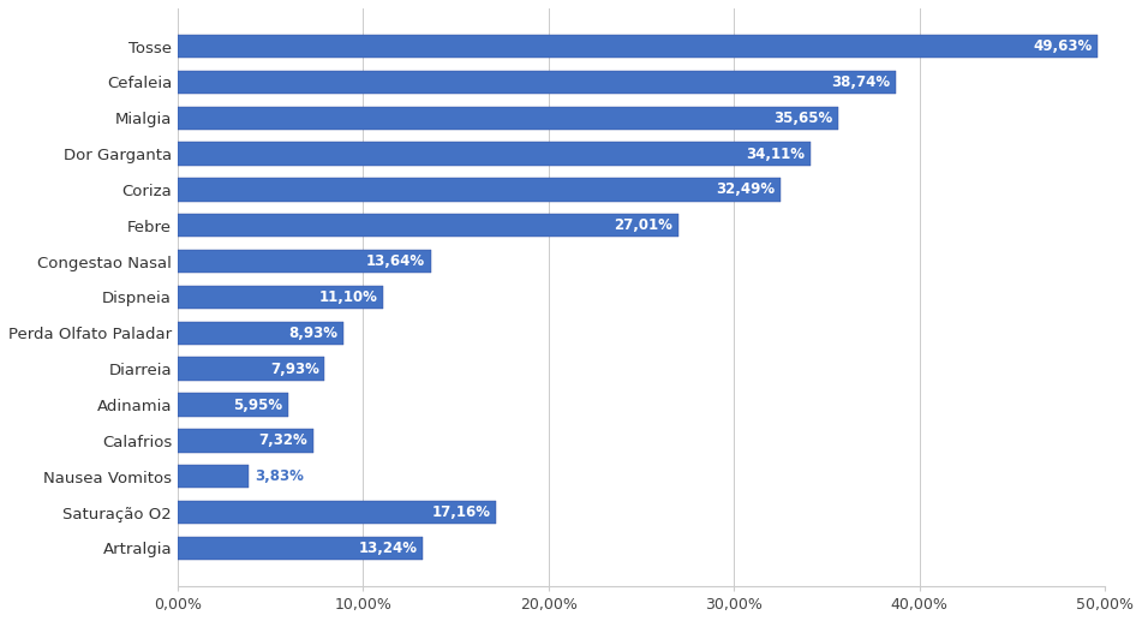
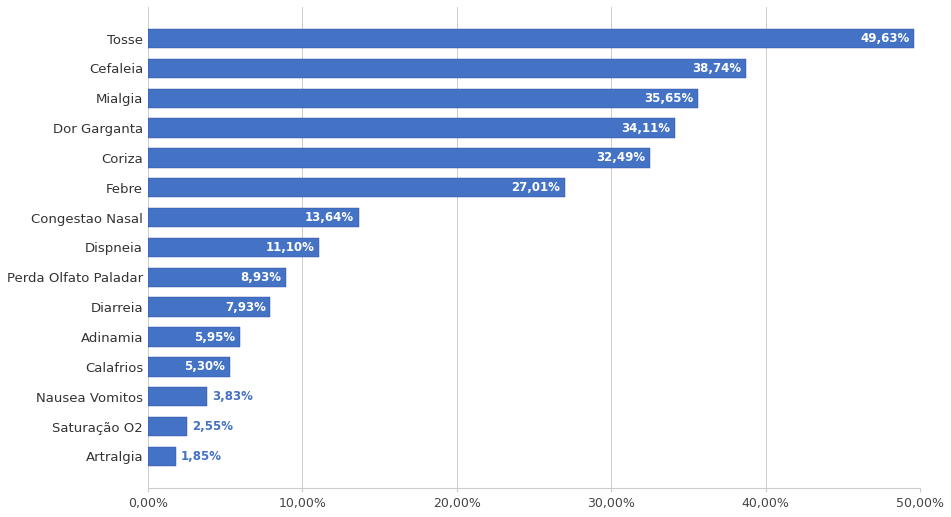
Calafrios: 7,32% -> 5,30%
Saturação O2: 17,16% -> 2,55%
Artralgia: 13,24% -> 1,85%
